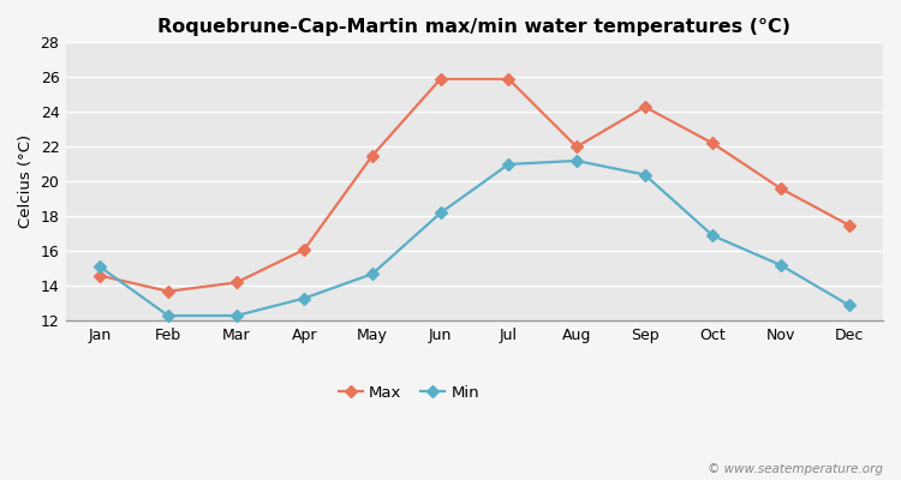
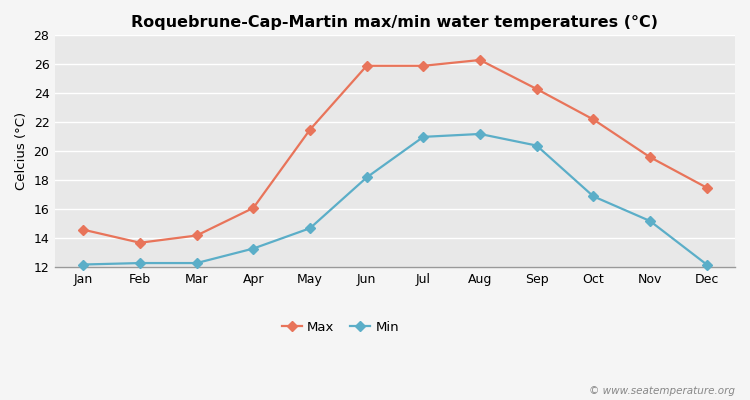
Min/Jan: 15.1 -> 12.2
Max/Aug: 22.0 -> 26.3
Min/Dec: 12.9 -> 12.2
